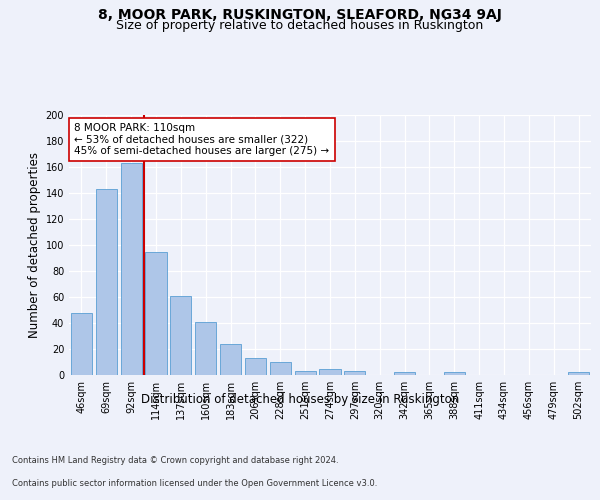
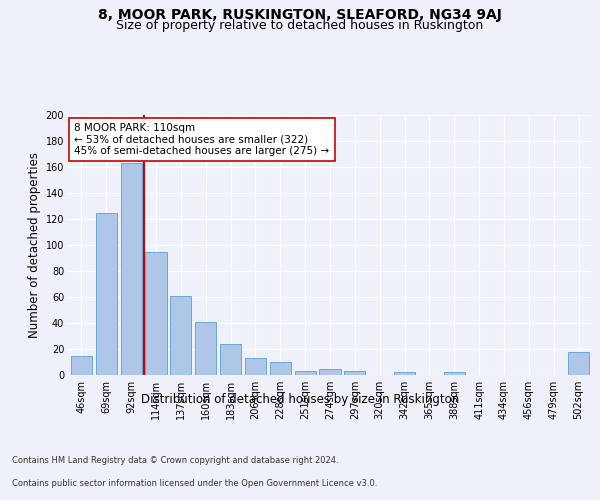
46sqm: 48 -> 15
69sqm: 143 -> 125
502sqm: 2 -> 18
